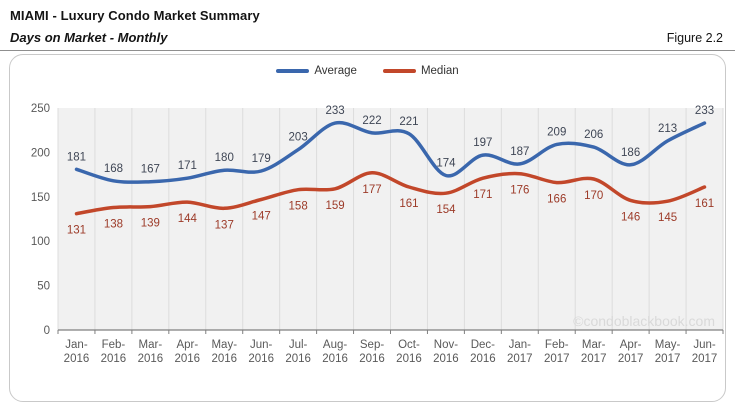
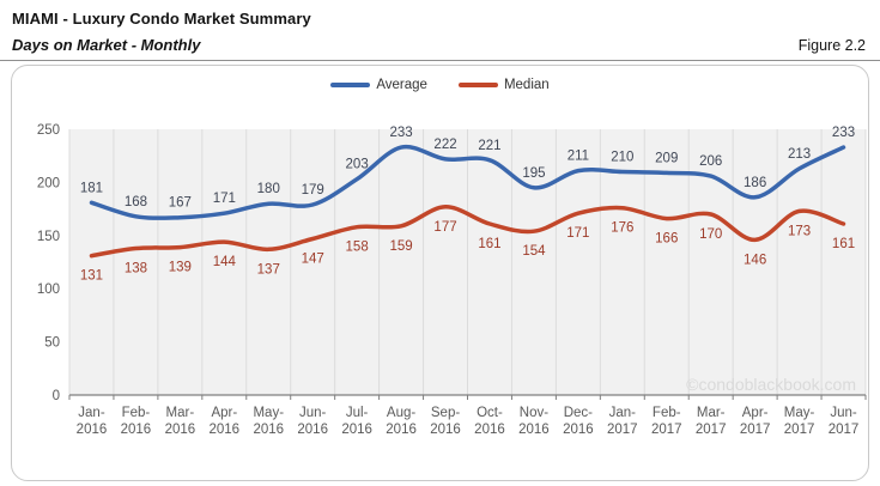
Average/Nov-2016: 174 -> 195
Average/Dec-2016: 197 -> 211
Average/Jan-2017: 187 -> 210
Median/May-2017: 145 -> 173
